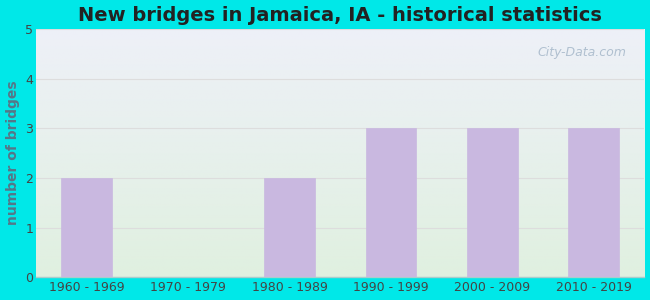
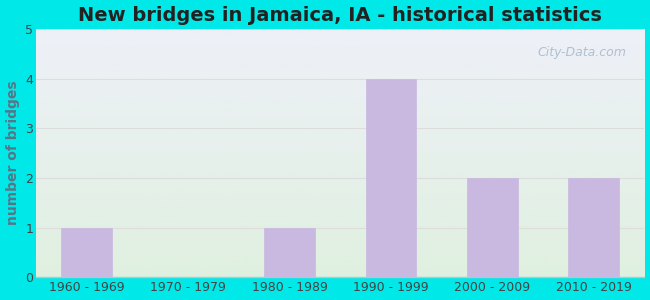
1960 - 1969: 2 -> 1
1980 - 1989: 2 -> 1
1990 - 1999: 3 -> 4
2000 - 2009: 3 -> 2
2010 - 2019: 3 -> 2
